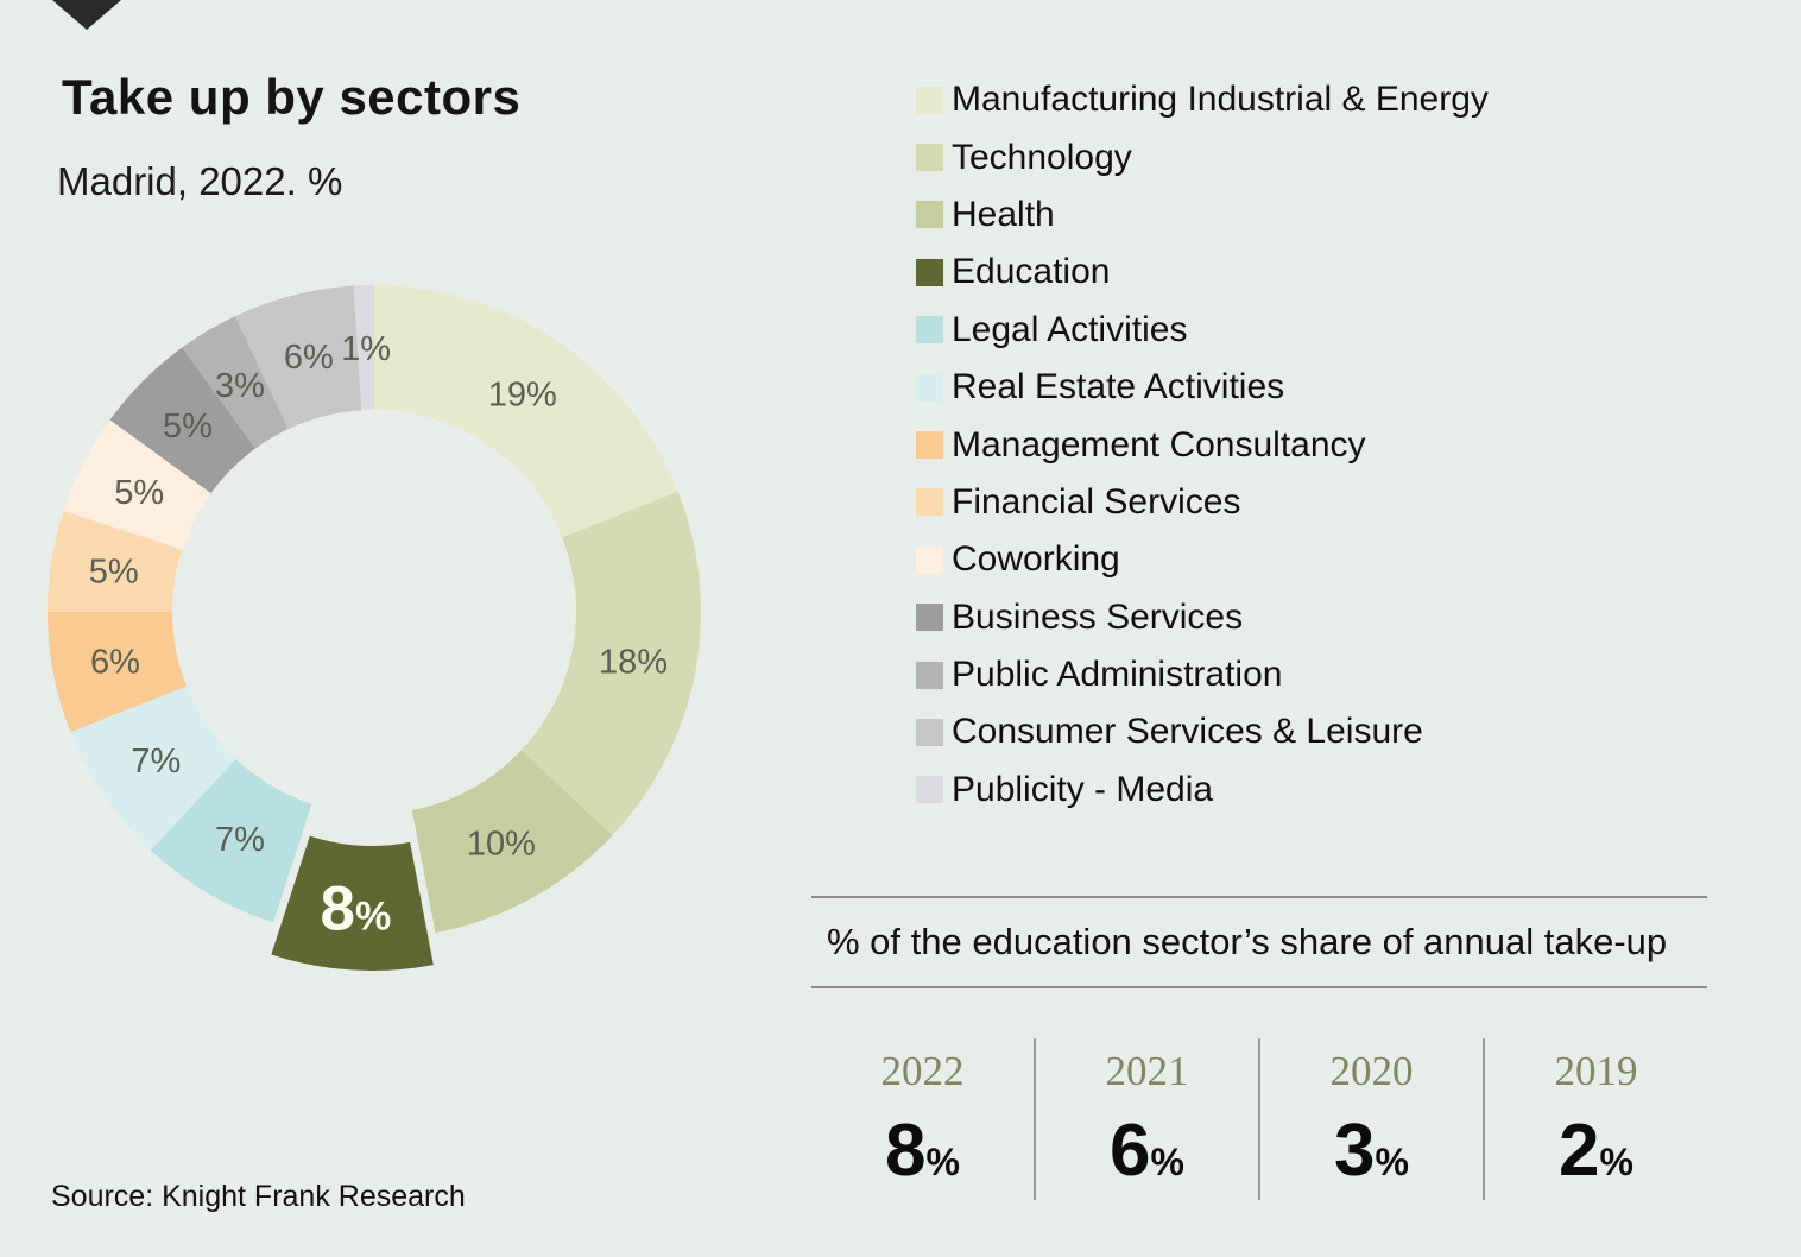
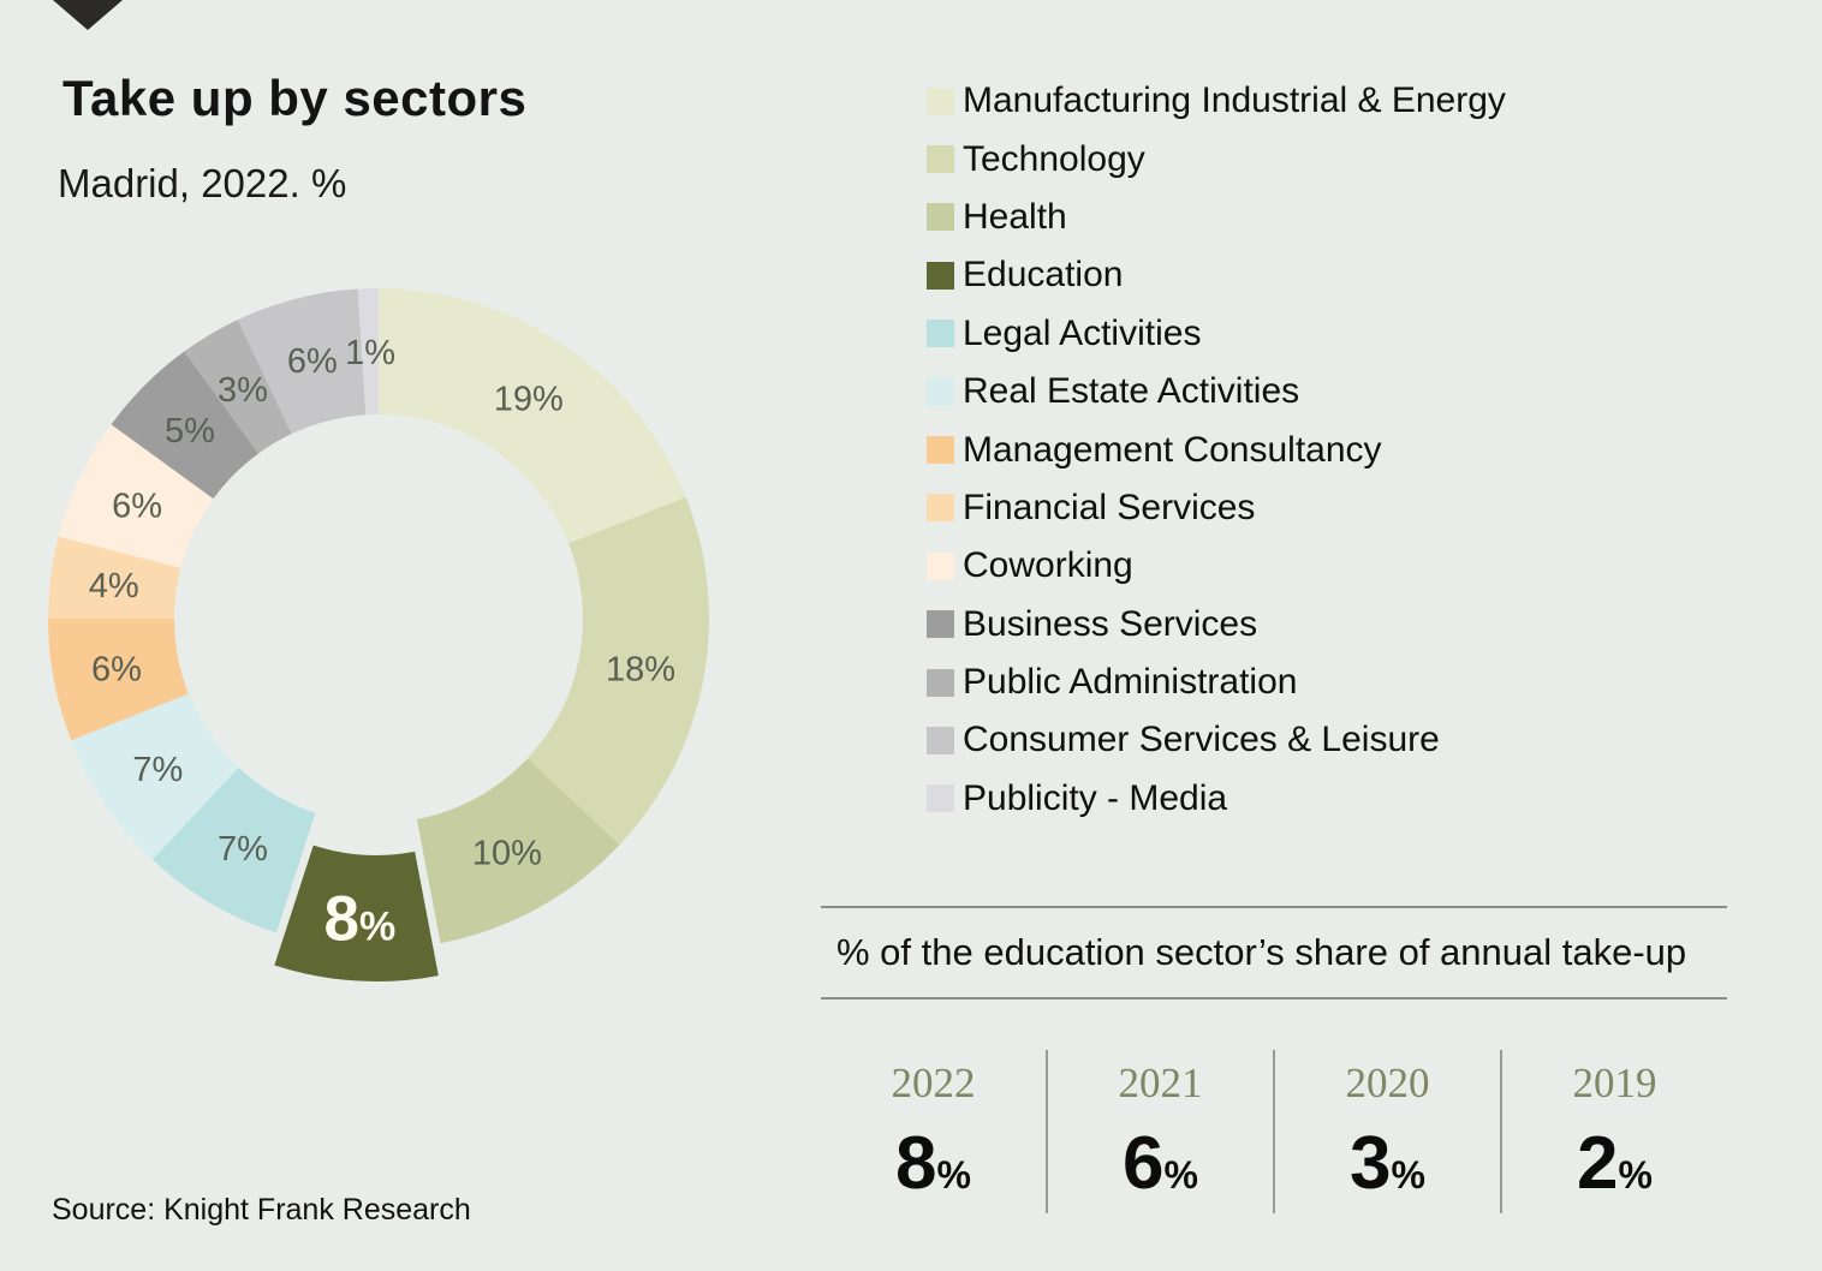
Financial Services: 5% -> 4%
Coworking: 5% -> 6%
